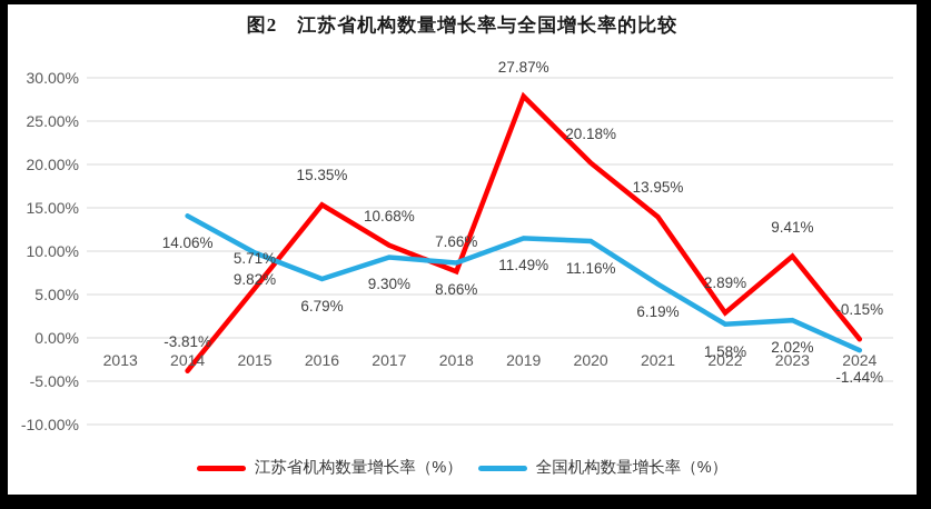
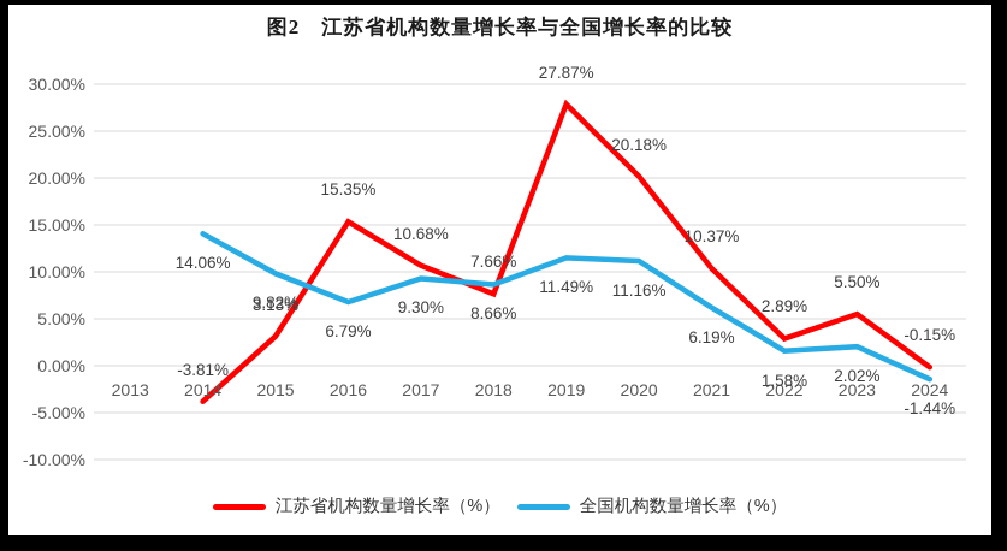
江苏省机构数量增长率（%）/2015: 5.71% -> 3.13%
江苏省机构数量增长率（%）/2021: 13.95% -> 10.37%
江苏省机构数量增长率（%）/2023: 9.41% -> 5.50%
